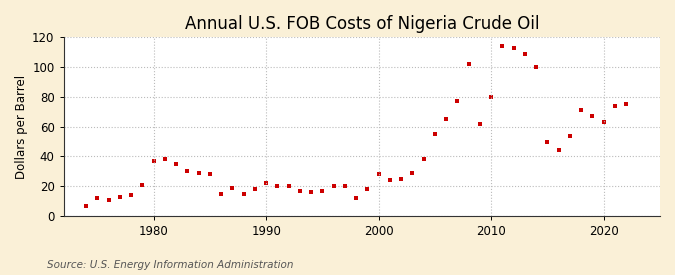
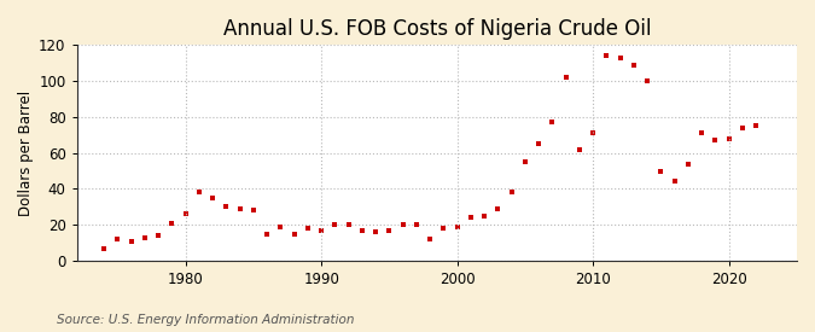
1980: 37 -> 26
1990: 22 -> 17
2000: 28 -> 19
2010: 80 -> 71
2020: 63 -> 68
